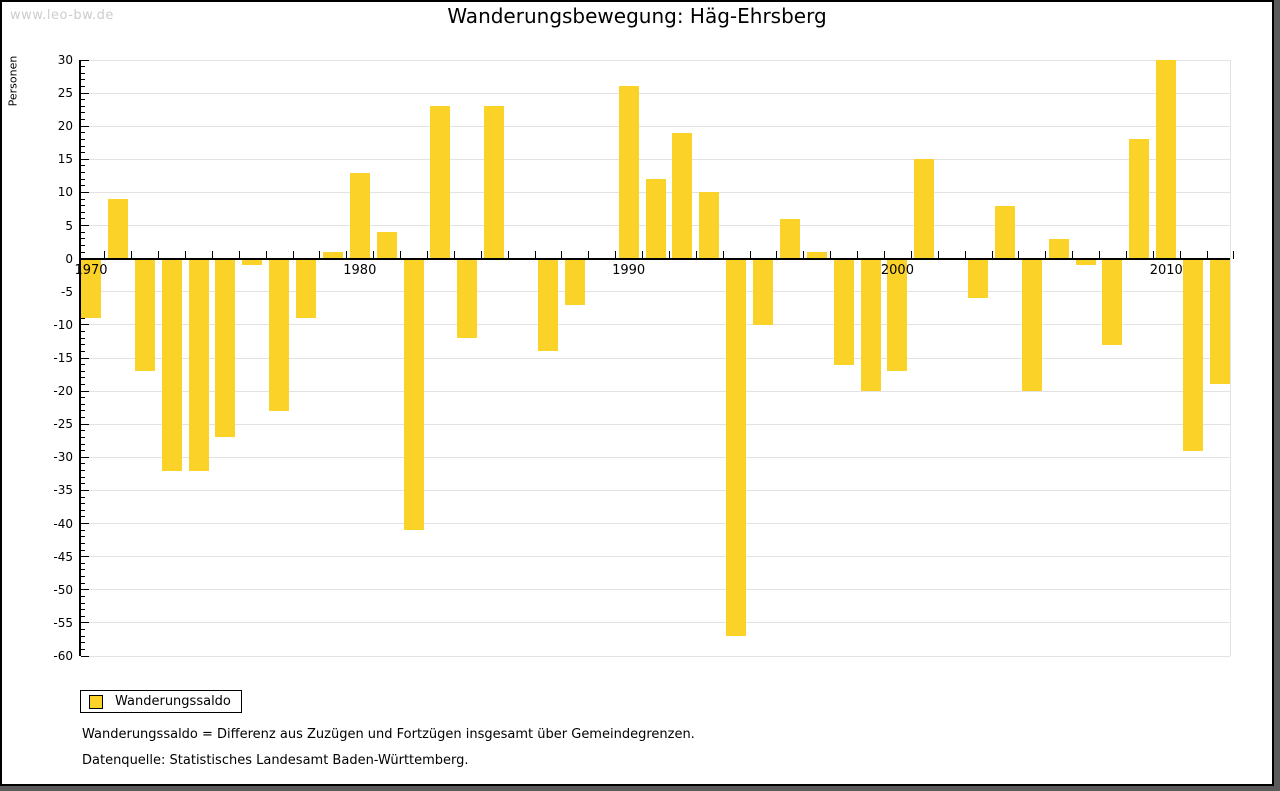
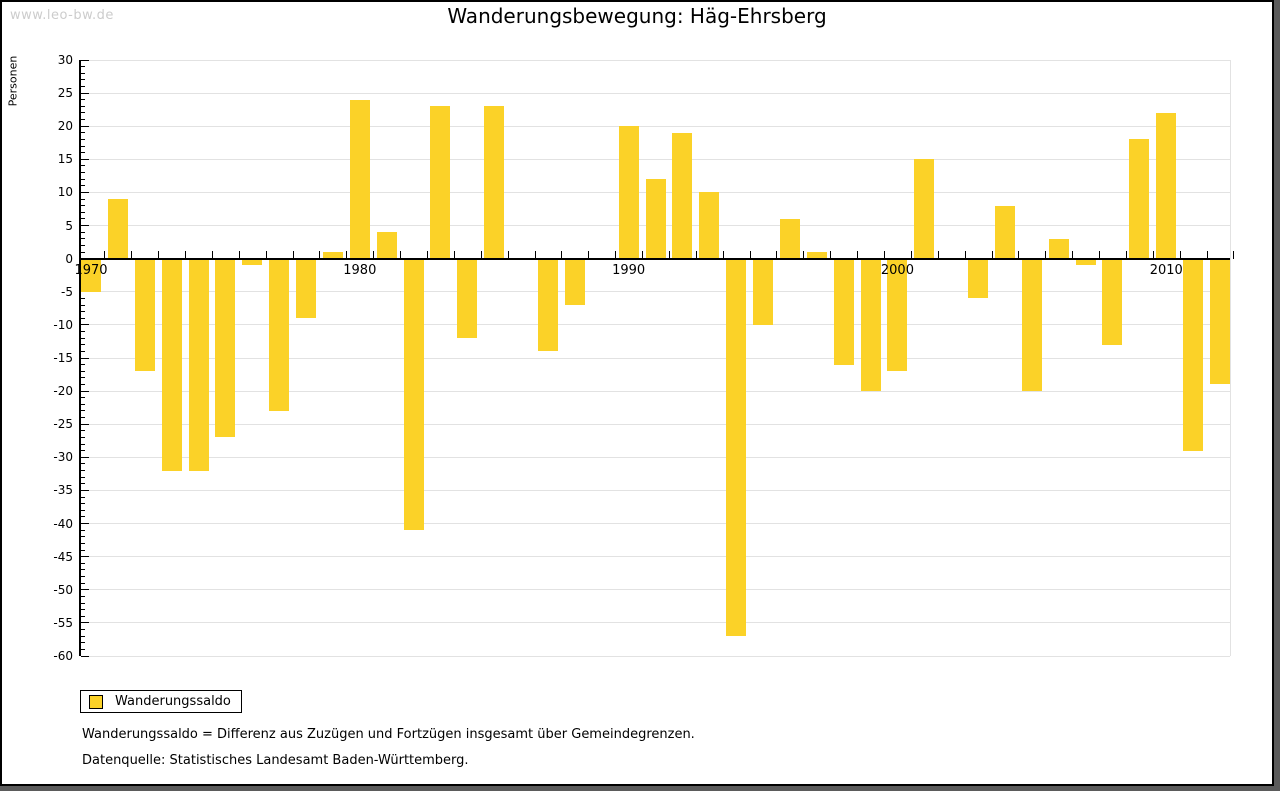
1970: -9 -> -5
1980: 13 -> 24
1990: 26 -> 20
2010: 30 -> 22
